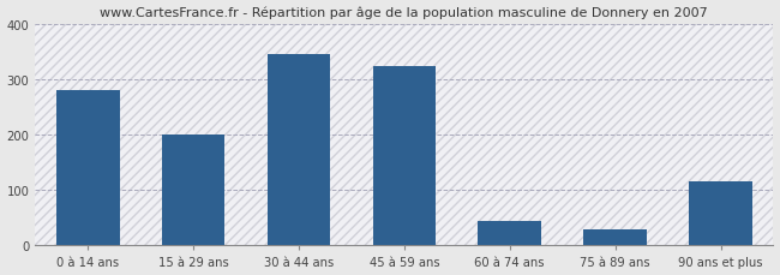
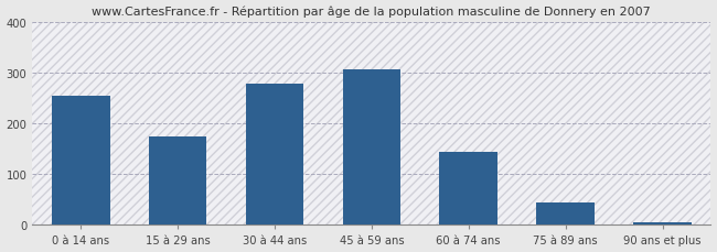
0 à 14 ans: 280 -> 255
15 à 29 ans: 200 -> 175
30 à 44 ans: 345 -> 278
45 à 59 ans: 325 -> 306
60 à 74 ans: 45 -> 145
75 à 89 ans: 30 -> 44
90 ans et plus: 115 -> 5
